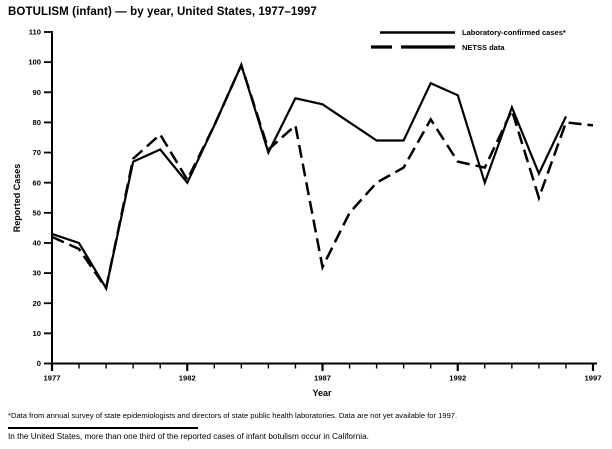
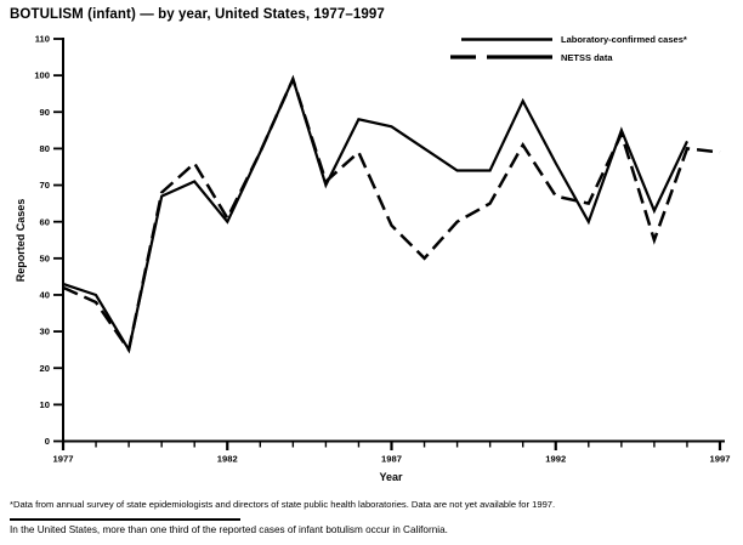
NETSS data/1987: 32 -> 59
Laboratory-confirmed cases*/1992: 89 -> 76
